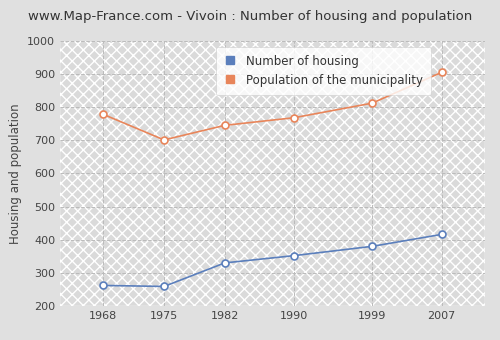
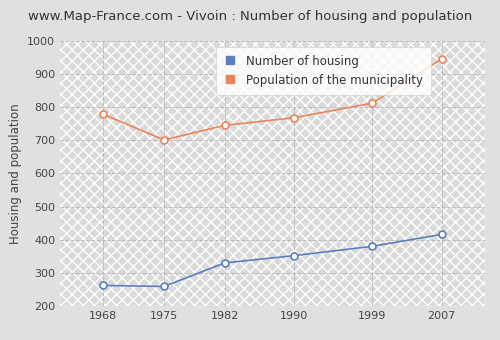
Population of the municipality/2007: 905 -> 945
